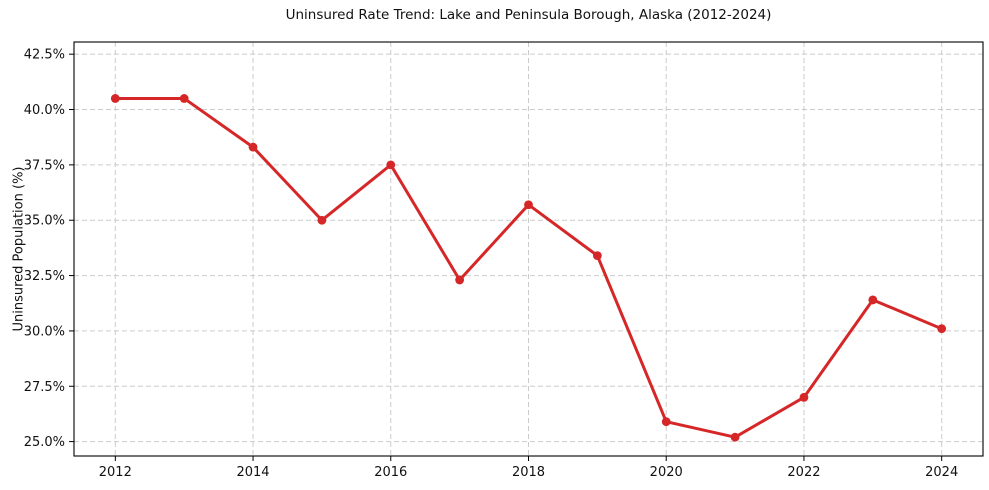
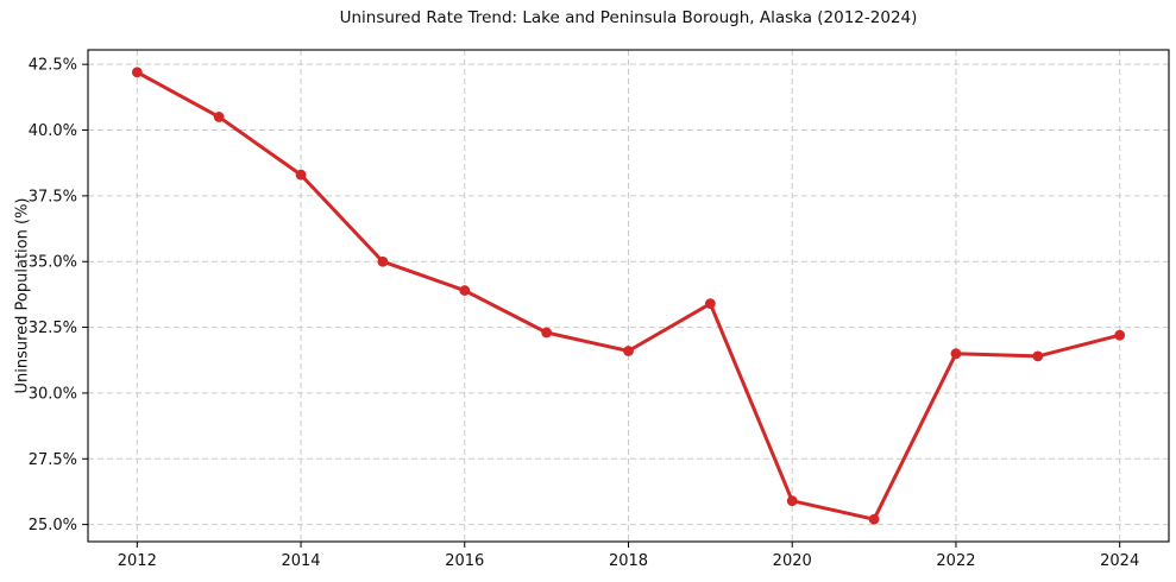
2012: 40.5% -> 42.2%
2016: 37.5% -> 33.9%
2018: 35.7% -> 31.6%
2022: 27.0% -> 31.5%
2024: 30.1% -> 32.2%
